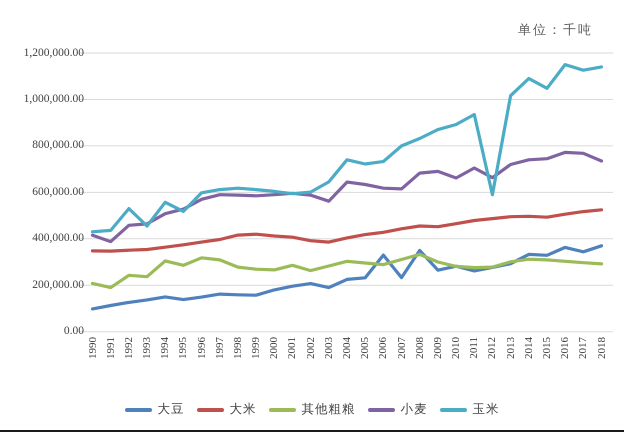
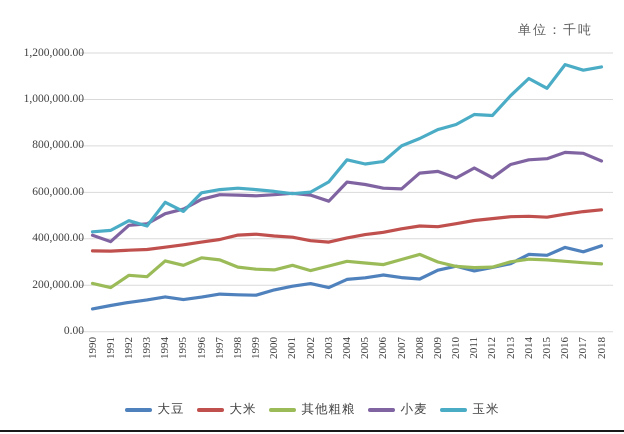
玉米/1992: 530000 -> 480000
大豆/2006: 330000 -> 240000
大豆/2008: 350000 -> 230000
玉米/2012: 590000 -> 930000
